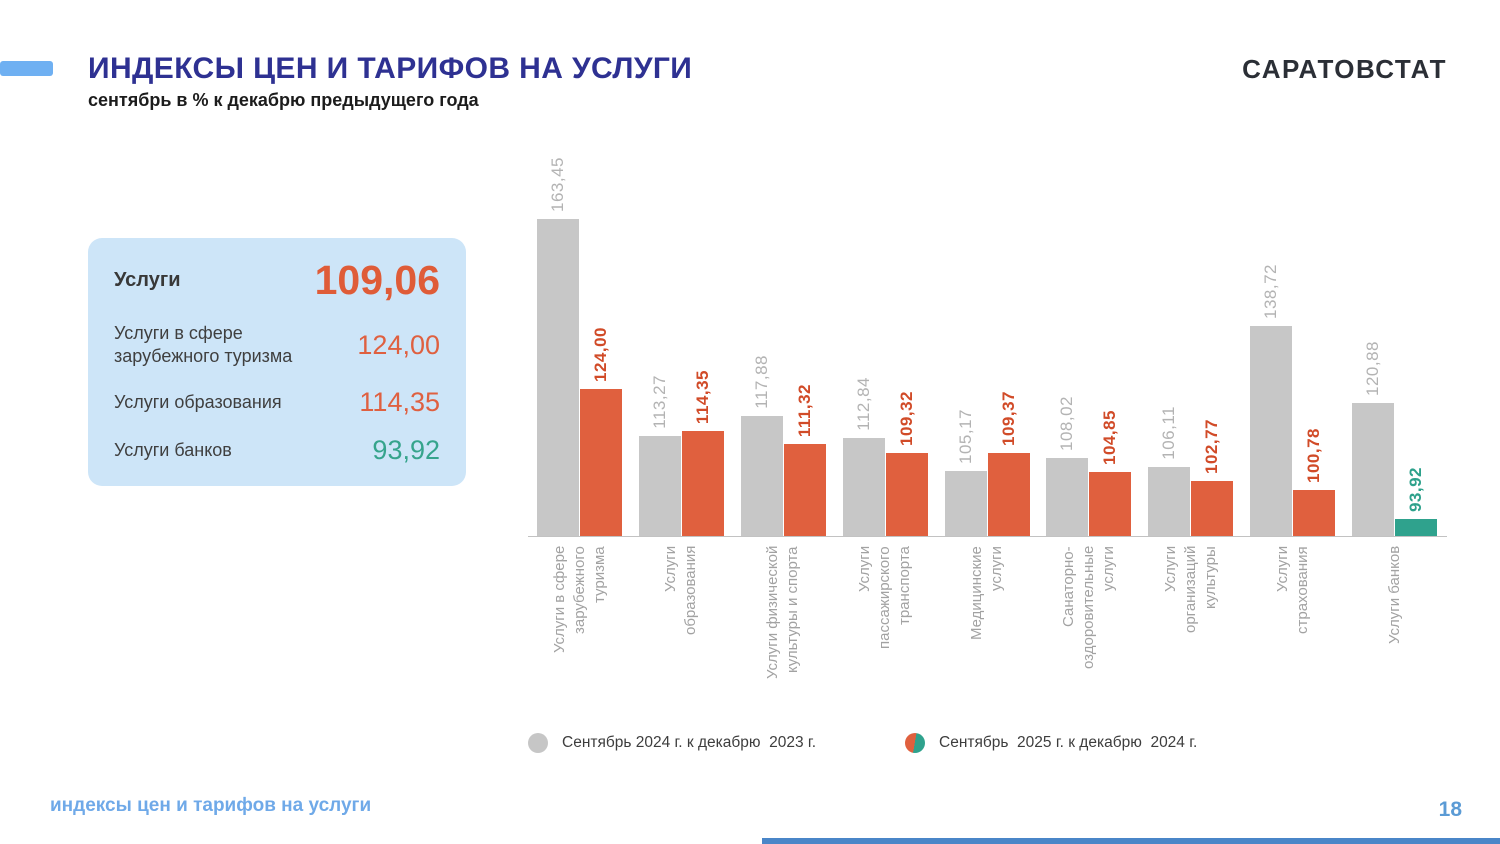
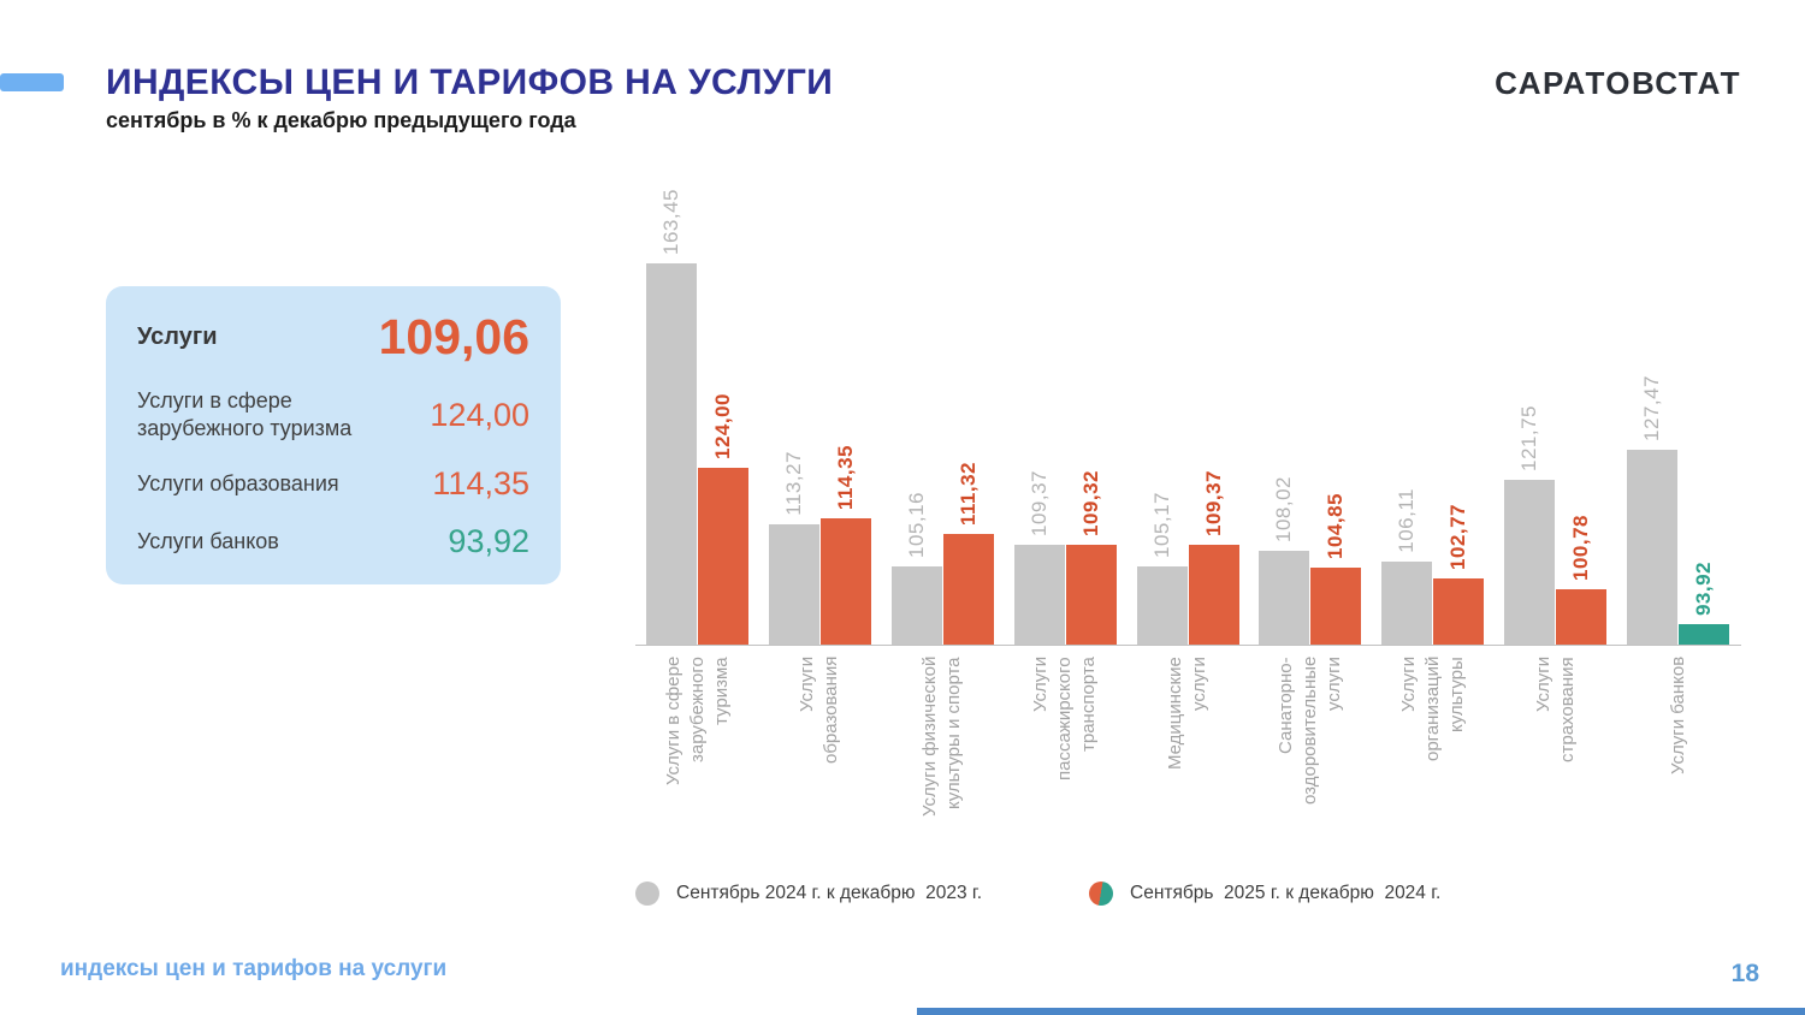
Сентябрь 2024 г. к декабрю 2023 г./Услуги физической культуры и спорта: 117,88 -> 105,16
Сентябрь 2024 г. к декабрю 2023 г./Услуги пассажирского транспорта: 112,84 -> 109,37
Сентябрь 2024 г. к декабрю 2023 г./Услуги страхования: 138,72 -> 121,75
Сентябрь 2024 г. к декабрю 2023 г./Услуги банков: 120,88 -> 127,47
